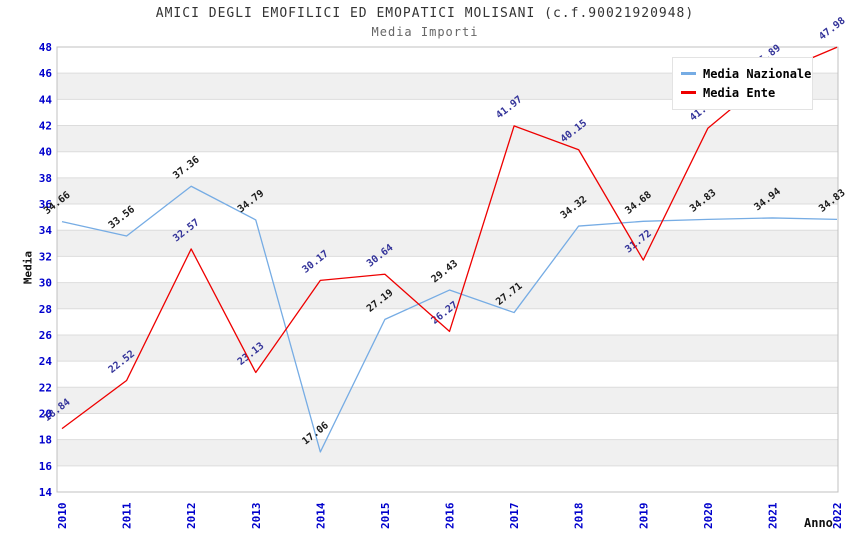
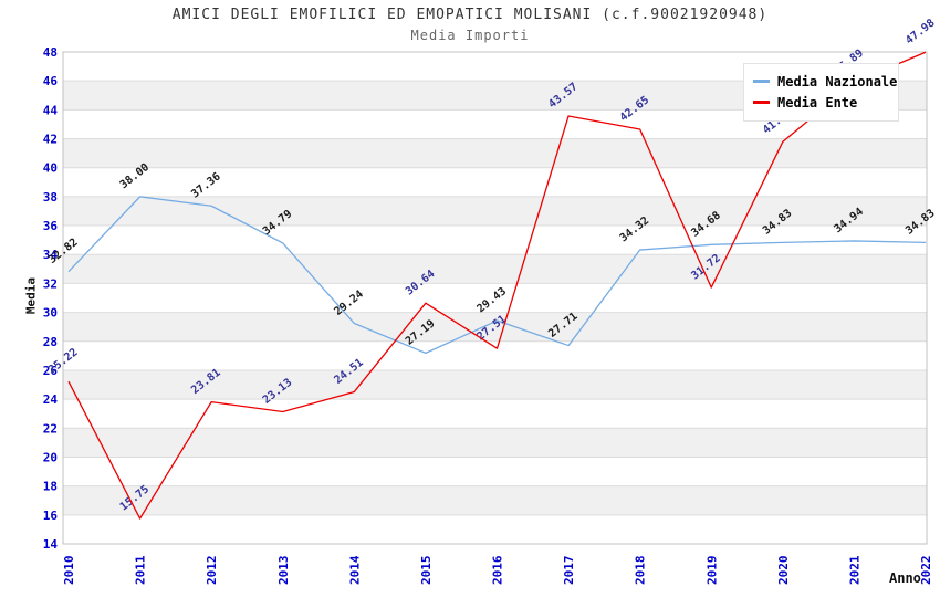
Media Nazionale/2010: 34.66 -> 32.82
Media Ente/2010: 18.84 -> 25.22
Media Nazionale/2011: 33.56 -> 38.00
Media Ente/2011: 22.52 -> 15.75
Media Ente/2012: 32.57 -> 23.81
Media Nazionale/2014: 17.06 -> 29.24
Media Ente/2014: 30.17 -> 24.51
Media Ente/2016: 26.27 -> 27.51
Media Ente/2017: 41.97 -> 43.57
Media Ente/2018: 40.15 -> 42.65
